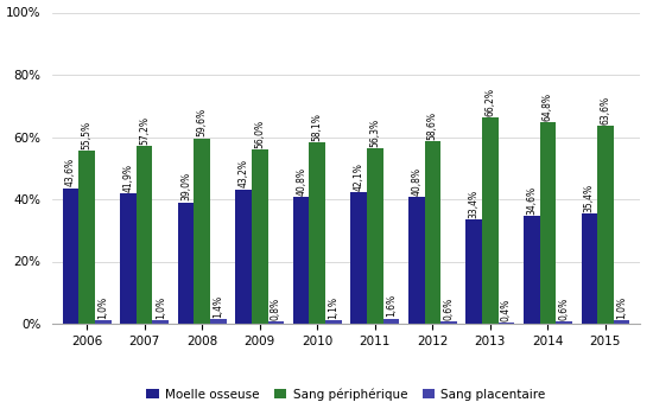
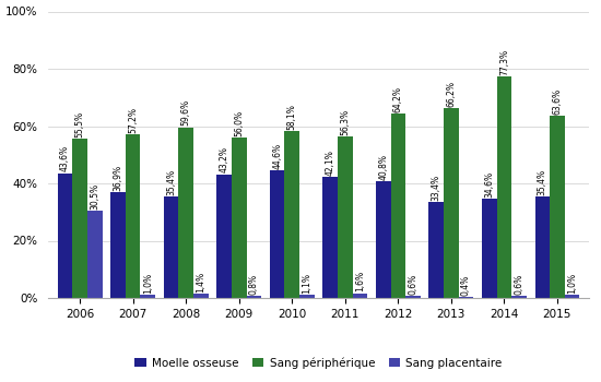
Sang placentaire/2006: 1,0% -> 30,5%
Moelle osseuse/2007: 41,9% -> 36,9%
Moelle osseuse/2008: 39,0% -> 35,4%
Moelle osseuse/2010: 40,8% -> 44,6%
Sang périphérique/2012: 58,6% -> 64,2%
Sang périphérique/2014: 64,8% -> 77,3%
